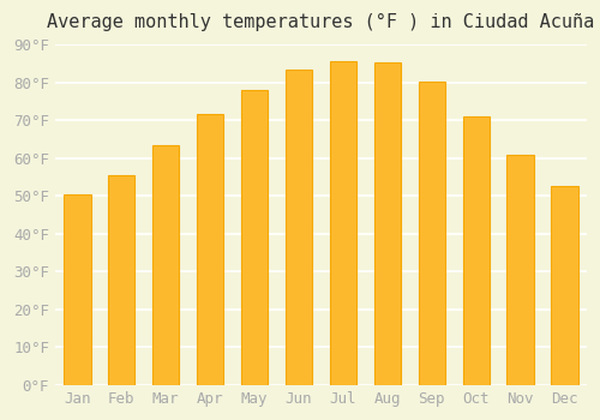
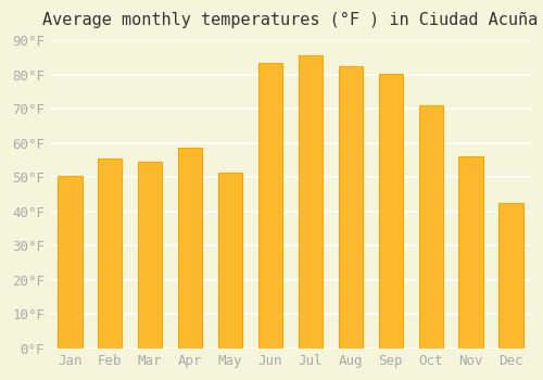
Mar: 63.3°F -> 54.5°F
Apr: 71.5°F -> 58.5°F
May: 78.0°F -> 51.5°F
Aug: 85.3°F -> 82.5°F
Nov: 61.0°F -> 56.0°F
Dec: 52.5°F -> 42.5°F
